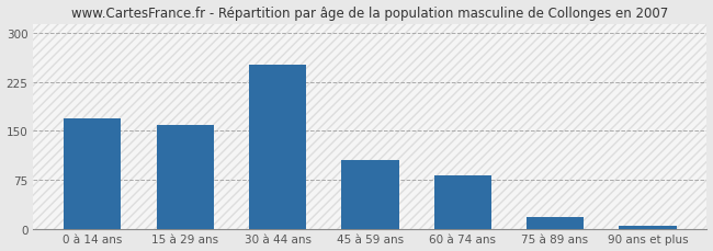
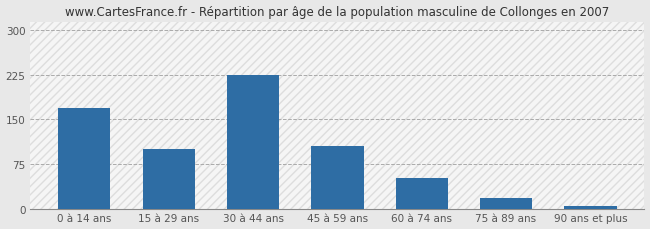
15 à 29 ans: 160 -> 100
30 à 44 ans: 252 -> 225
60 à 74 ans: 82 -> 52
